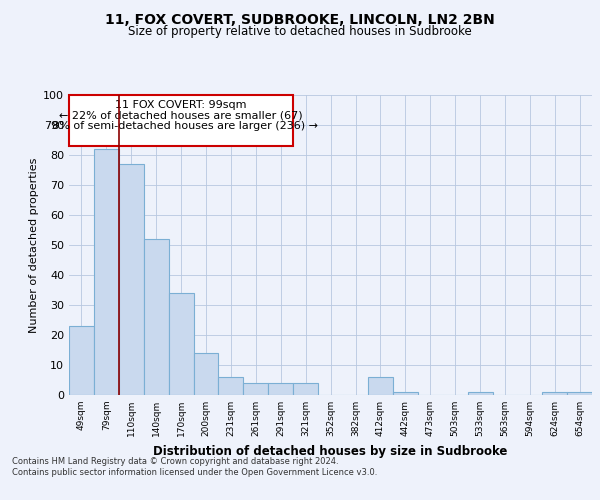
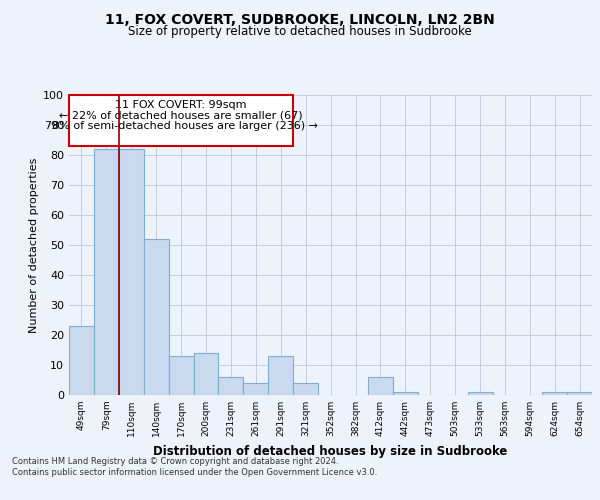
110sqm: 77 -> 82
170sqm: 34 -> 13
291sqm: 4 -> 13
